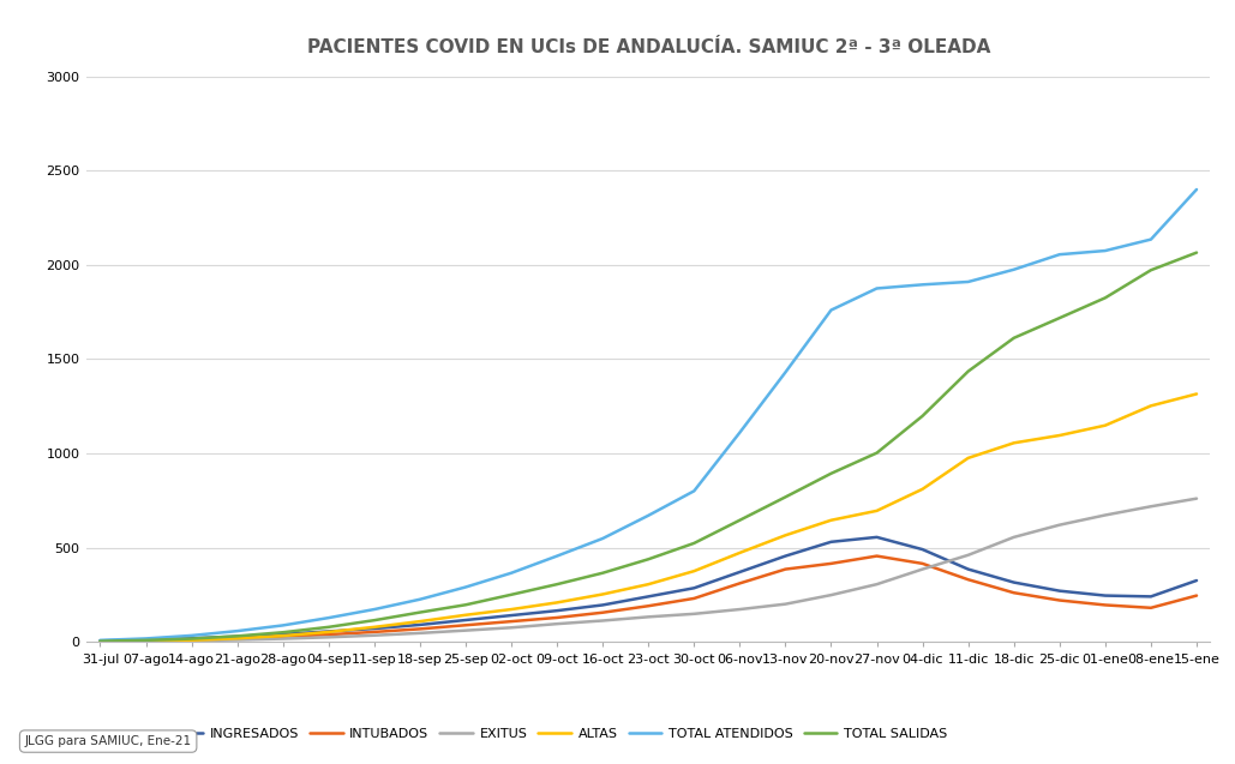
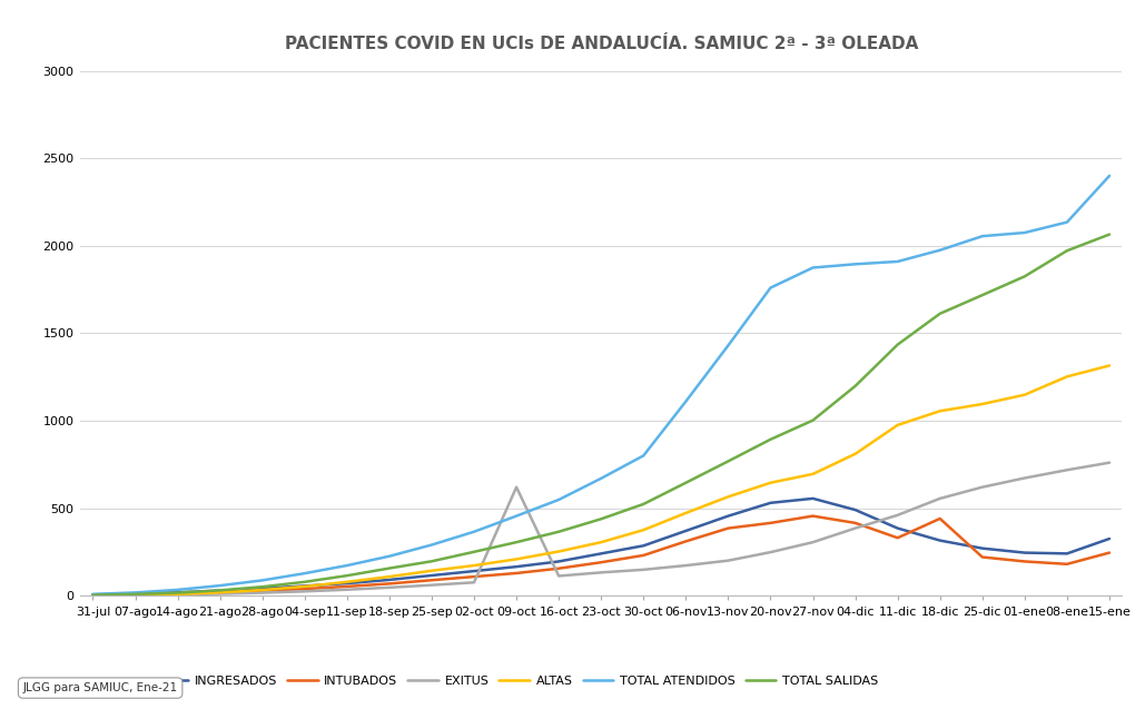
EXITUS/09-oct: 100 -> 620
INTUBADOS/18-dic: 260 -> 440
